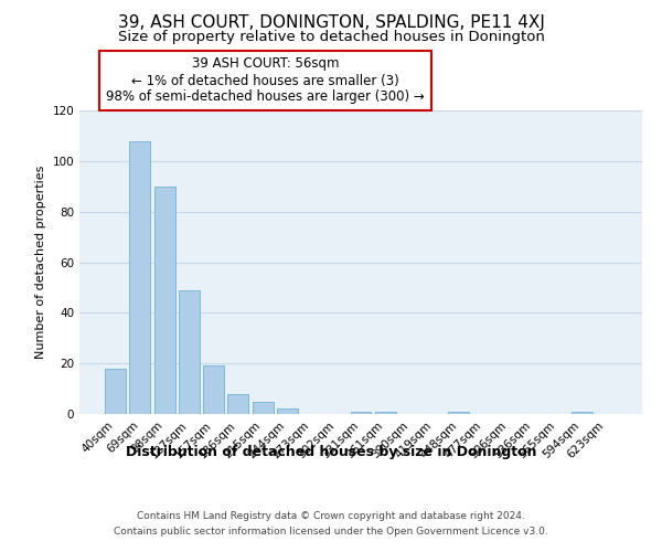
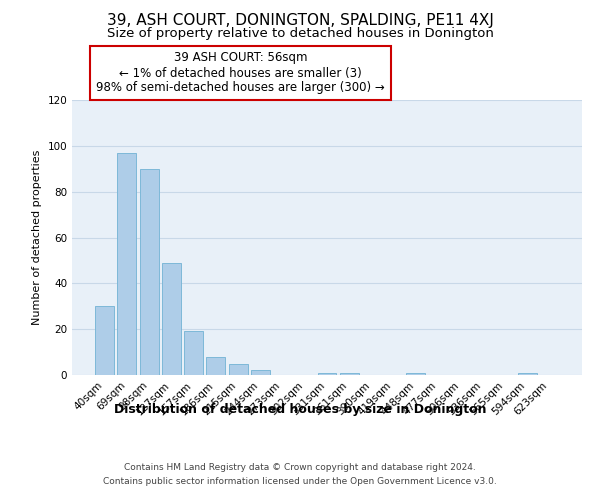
40sqm: 18 -> 30
69sqm: 108 -> 97
